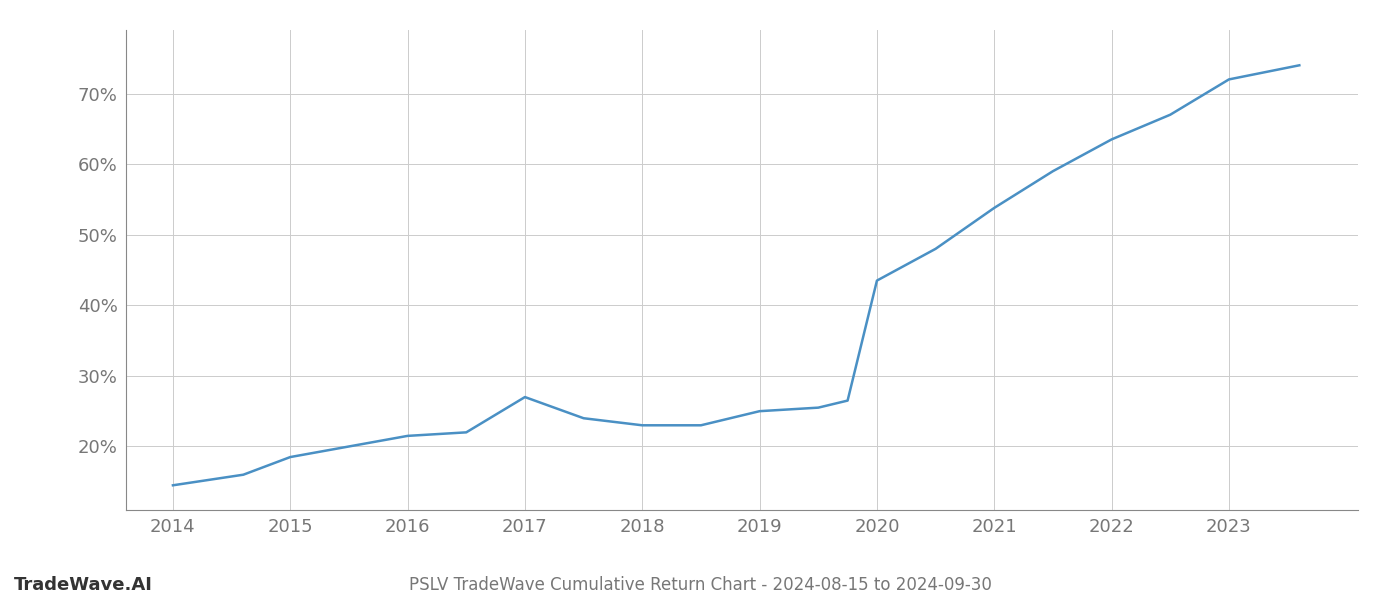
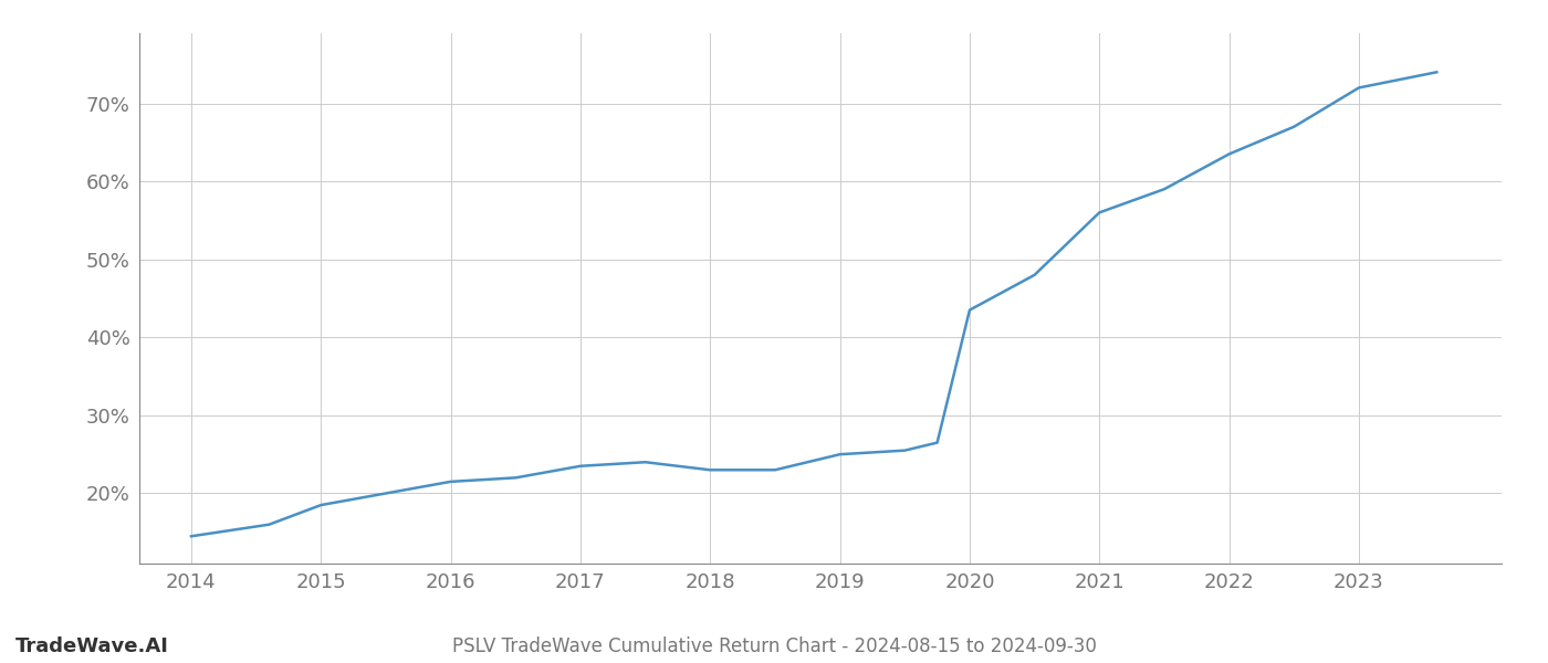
2017: 27.0% -> 23.5%
2021: 53.8% -> 56.0%
